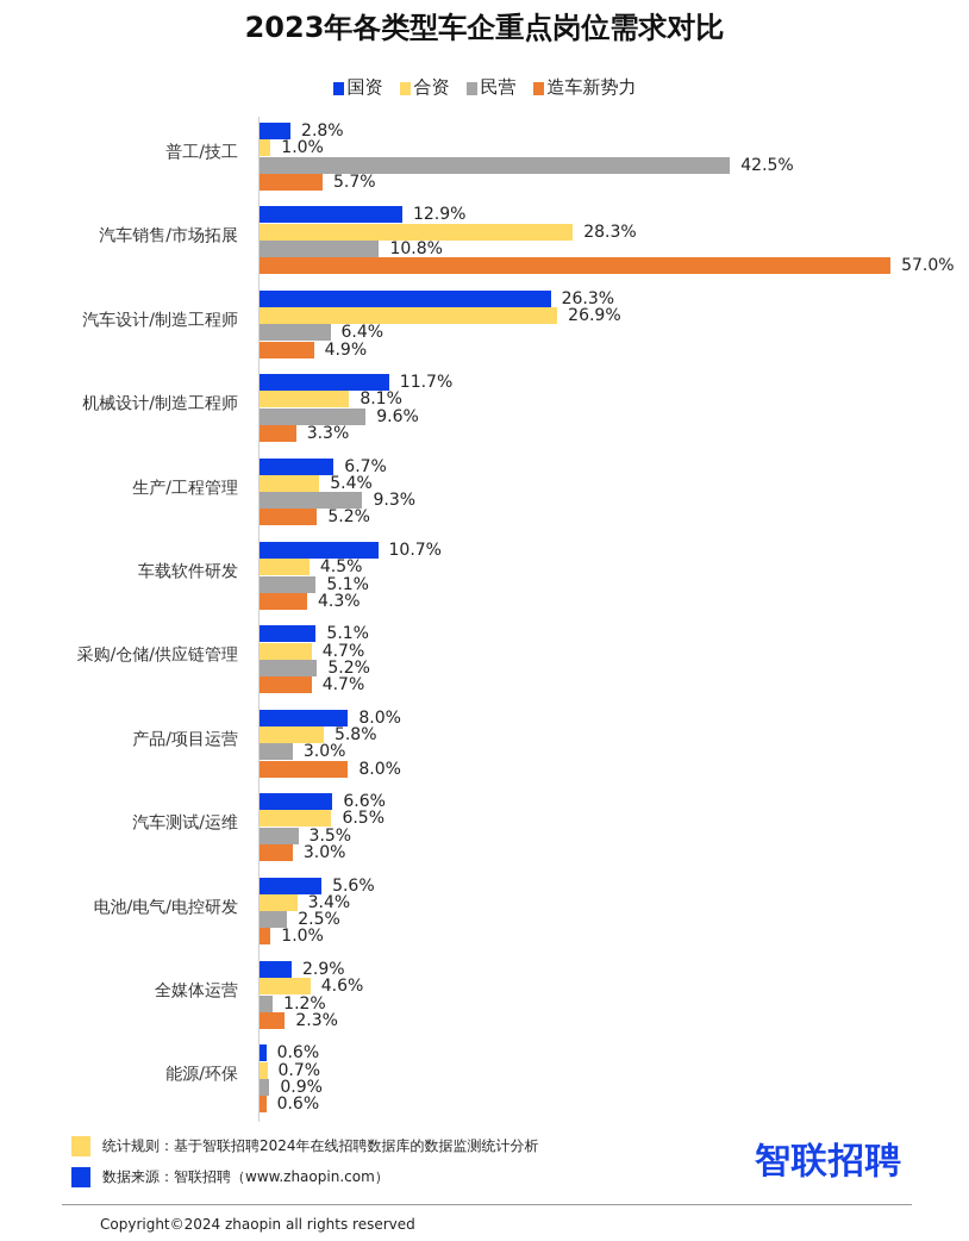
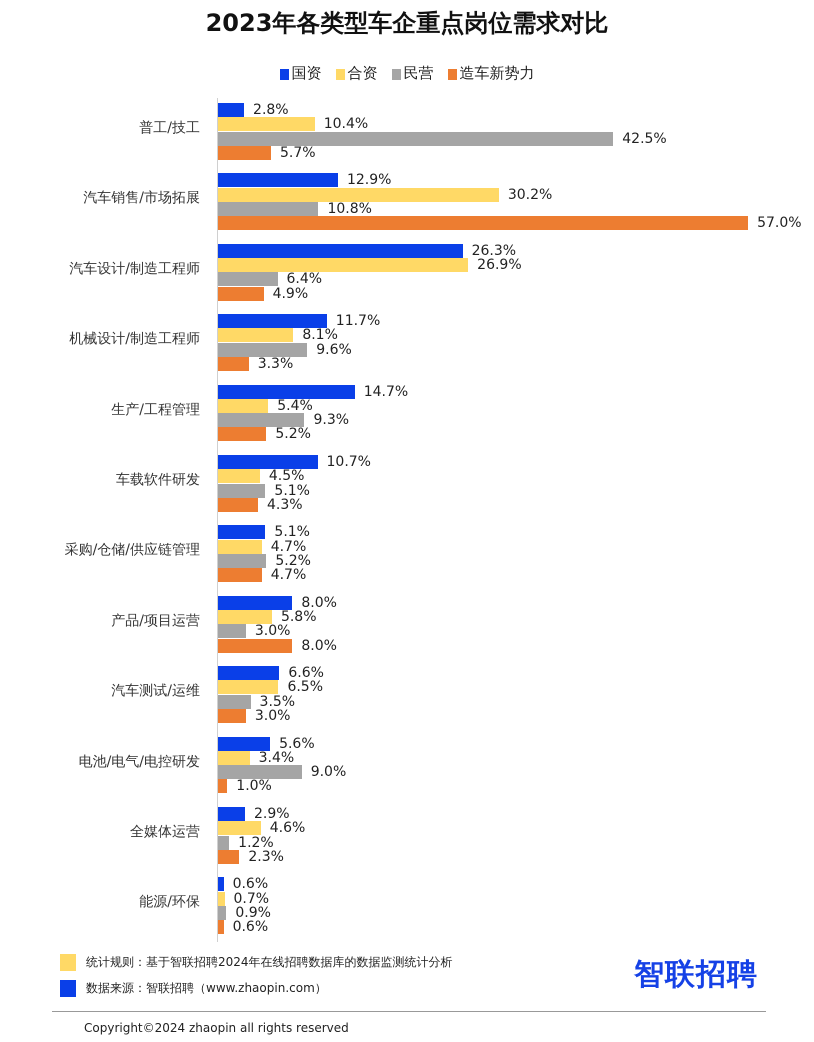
合资/普工/技工: 1.0% -> 10.4%
合资/汽车销售/市场拓展: 28.3% -> 30.2%
国资/生产/工程管理: 6.7% -> 14.7%
民营/电池/电气/电控研发: 2.5% -> 9.0%
